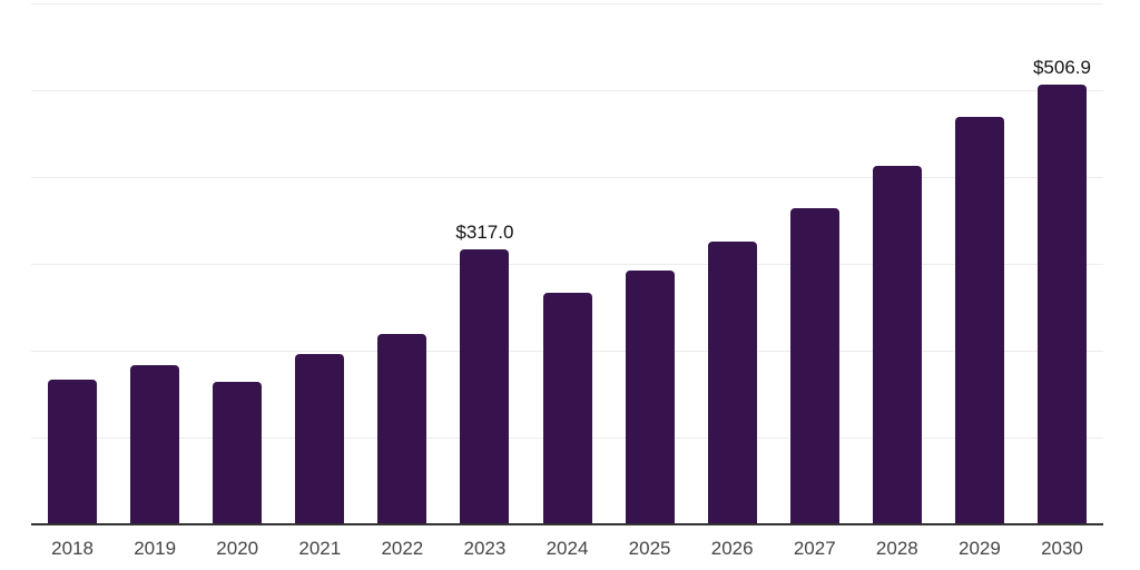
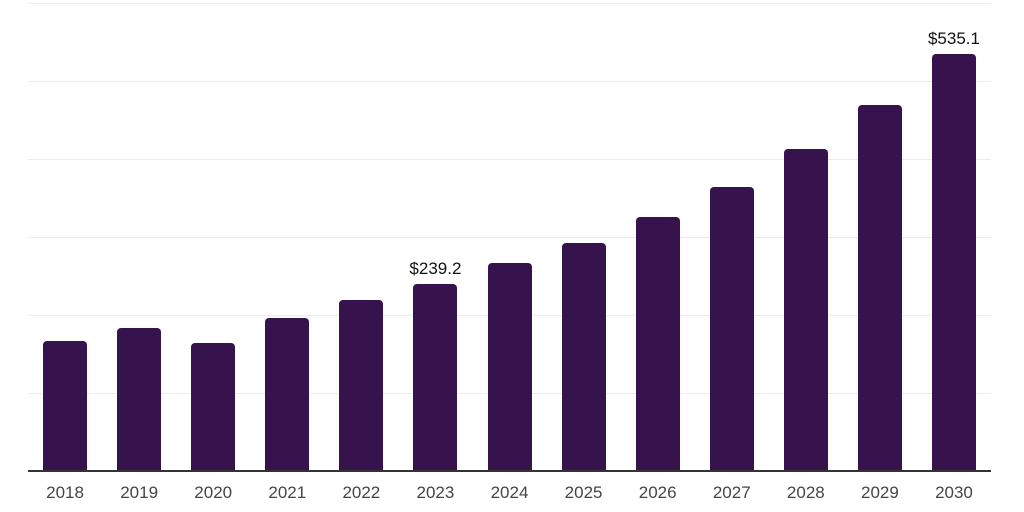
2023: $317.0 -> $239.2
2030: $506.9 -> $535.1
